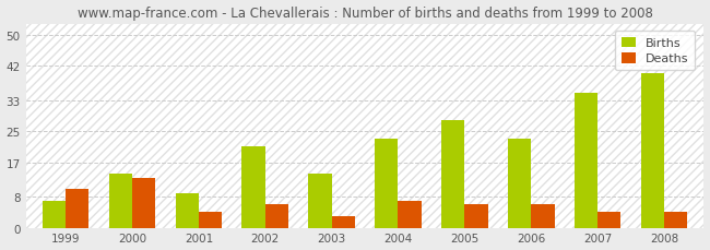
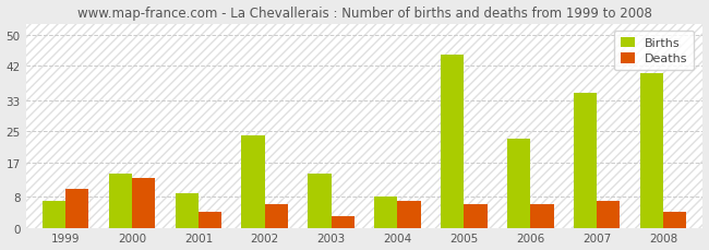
Births/2002: 21 -> 24
Births/2004: 23 -> 8
Births/2005: 28 -> 45
Deaths/2007: 4 -> 7
